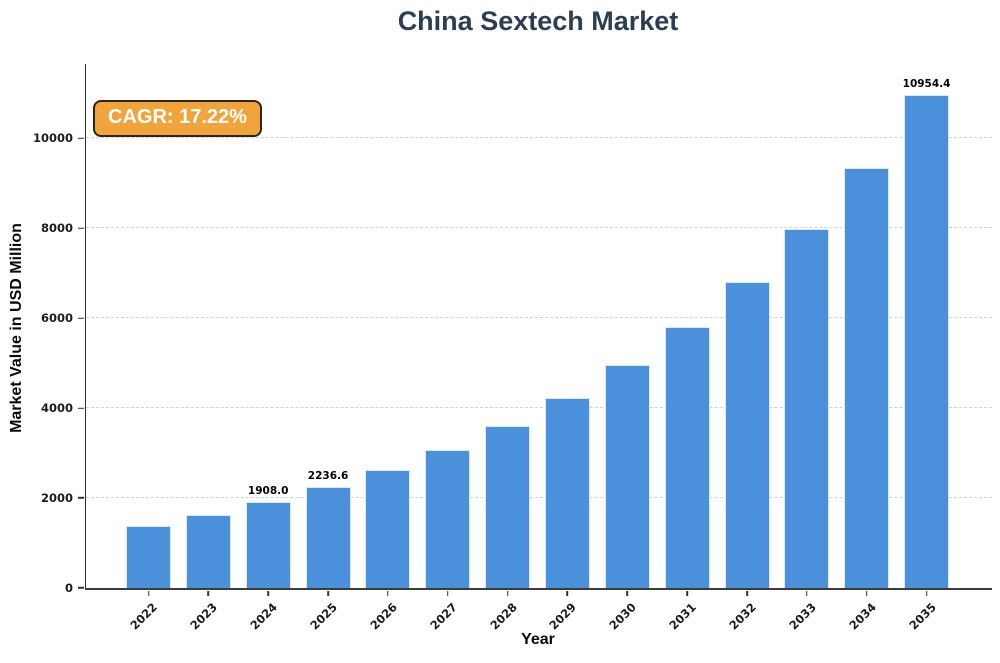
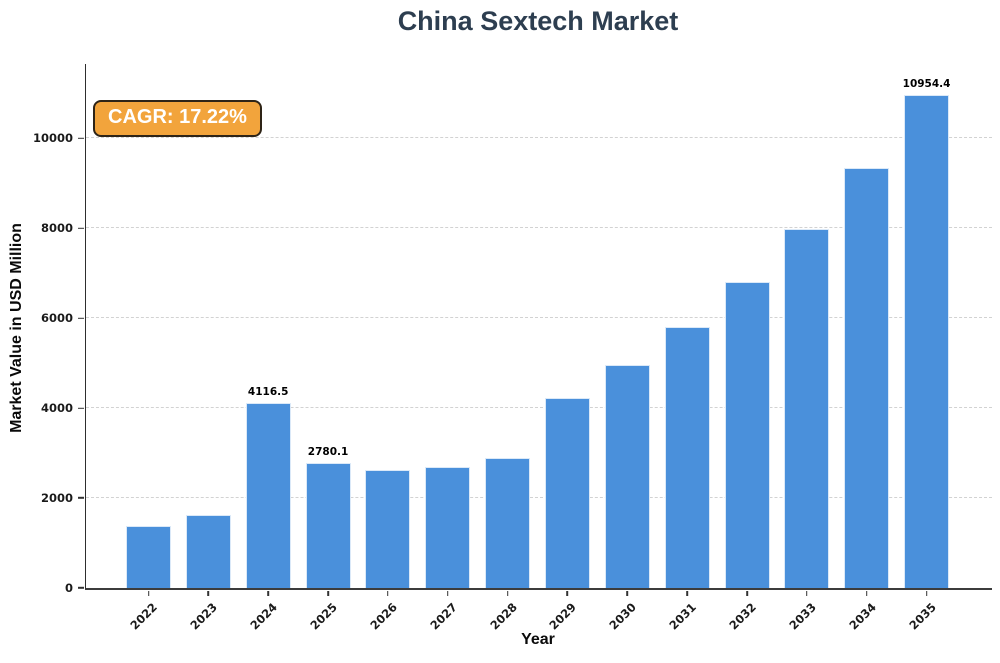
2024: 1908.0 -> 4116.5
2025: 2236.6 -> 2780.1
2027: 3100 -> 2700
2028: 3600 -> 2900
